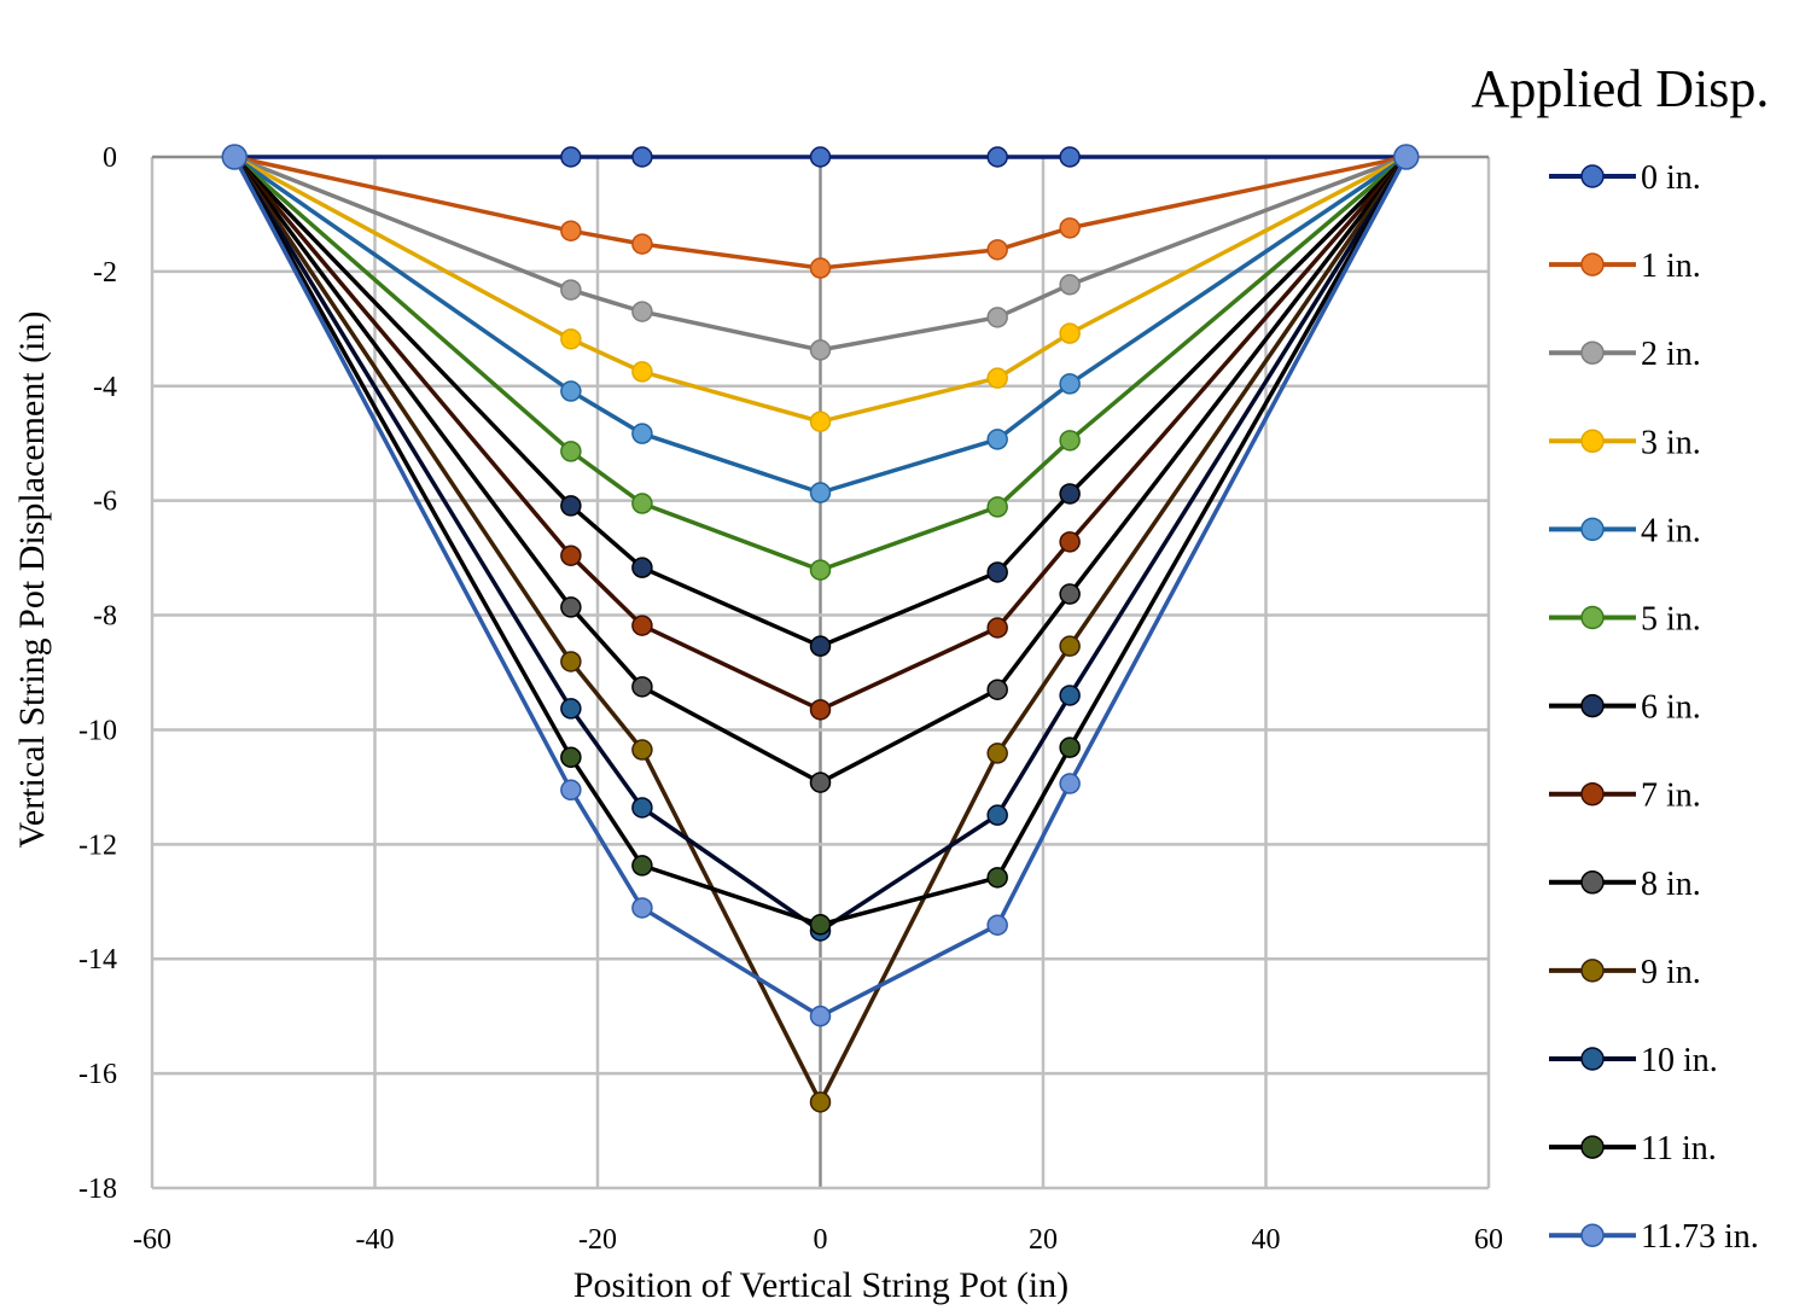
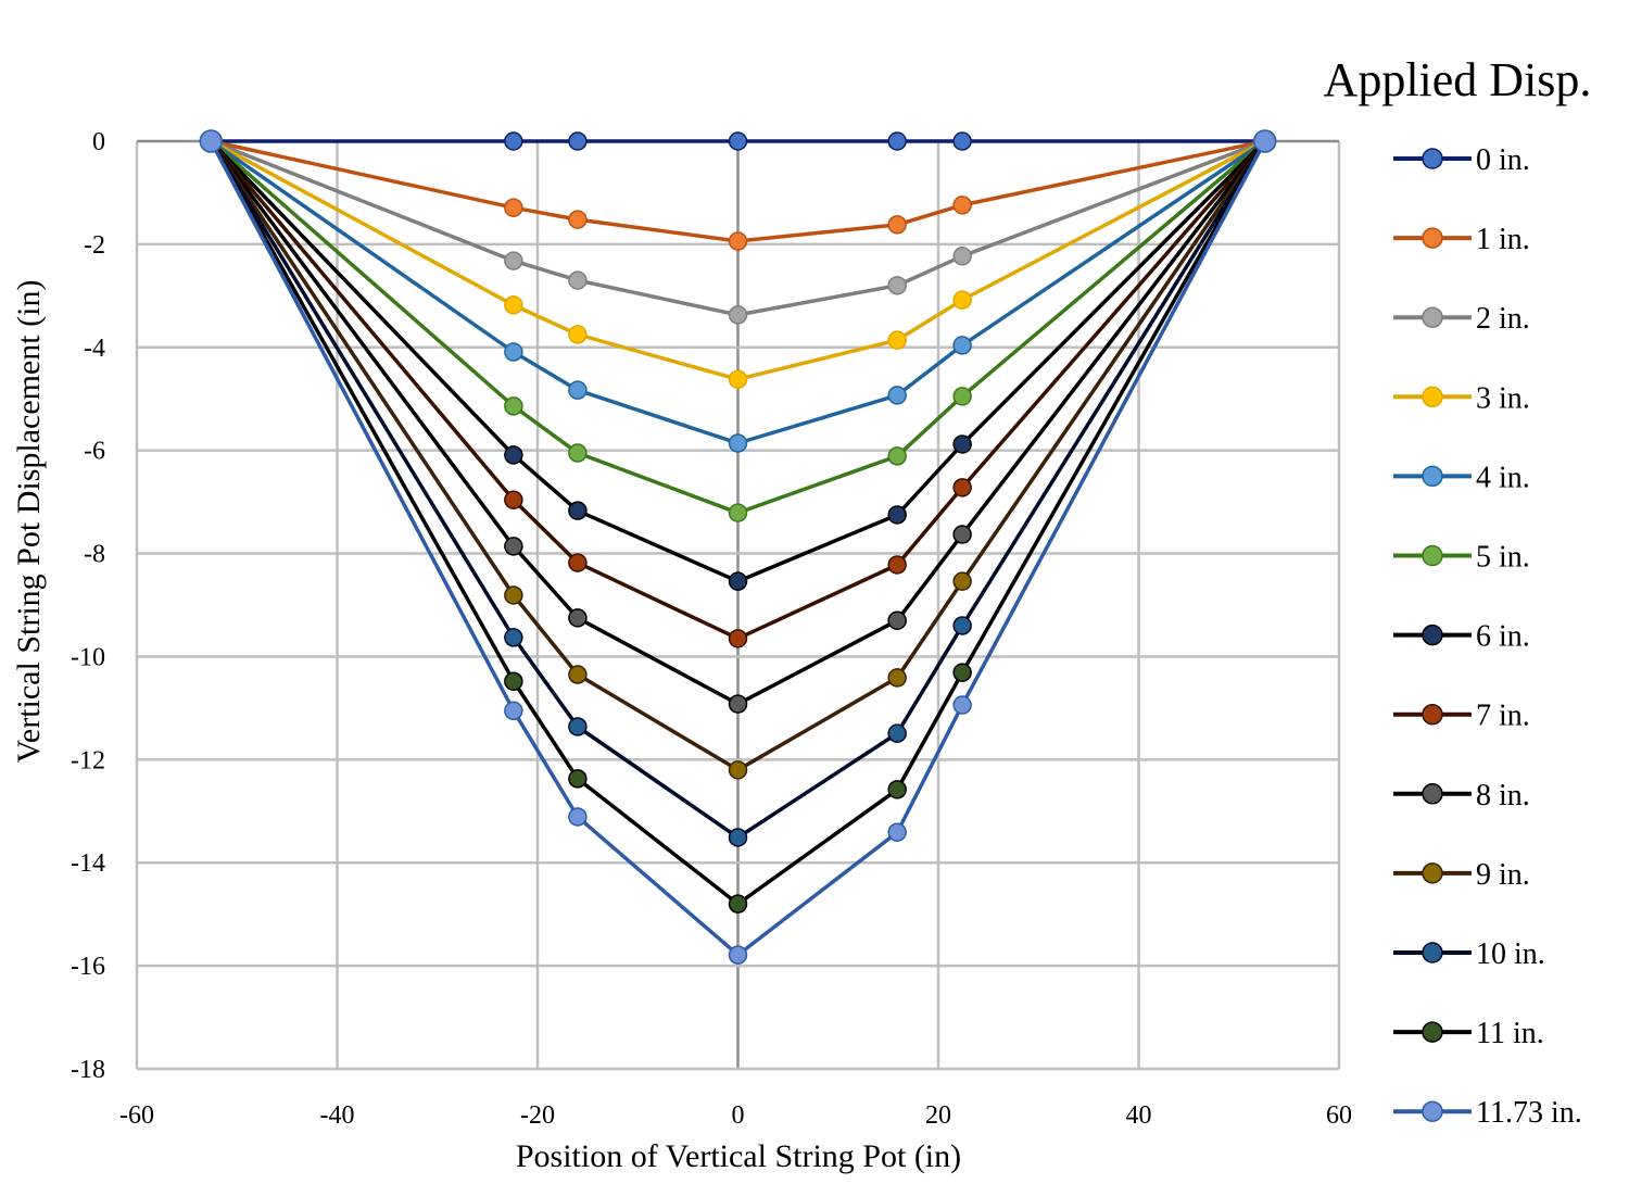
9 in./0: -16.5 -> -12.2
11 in./0: -13.4 -> -14.8
11.73 in./0: -15.0 -> -15.8
